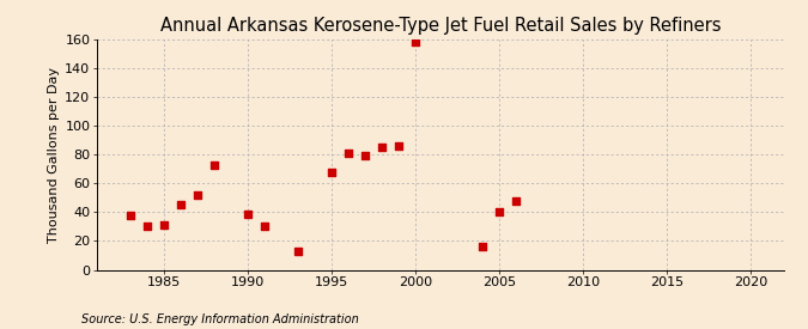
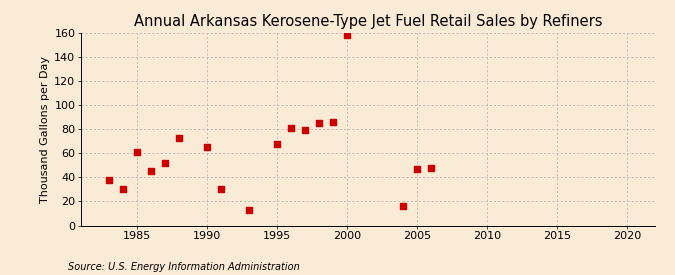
1985: 31 -> 61
1990: 39 -> 65
2005: 40 -> 47
